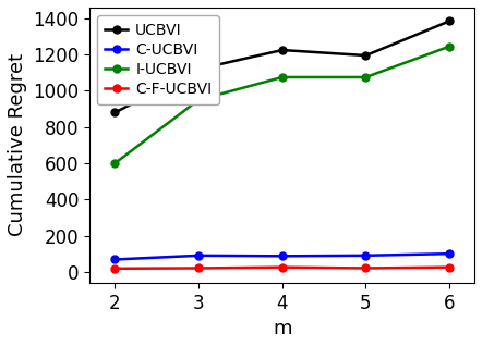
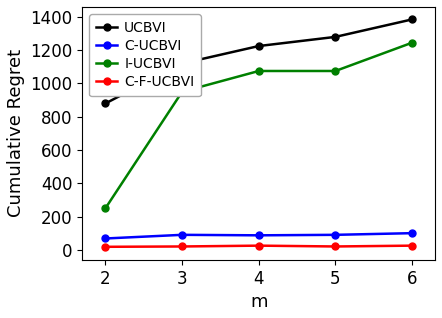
I-UCBVI/2: 600 -> 250
UCBVI/5: 1200 -> 1280
